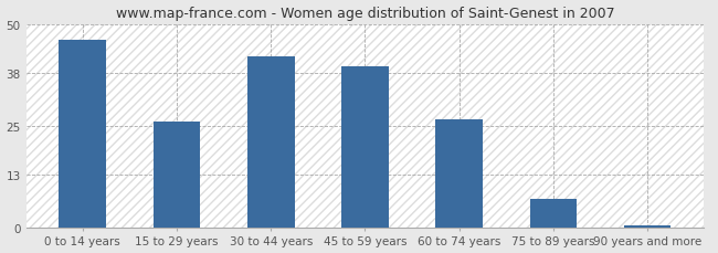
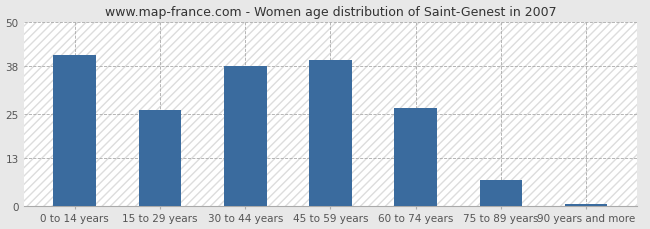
0 to 14 years: 46.0 -> 41.0
30 to 44 years: 42.0 -> 38.0
